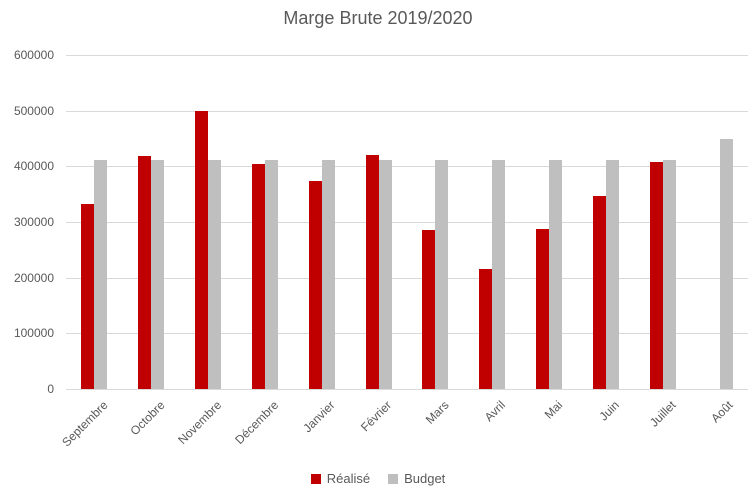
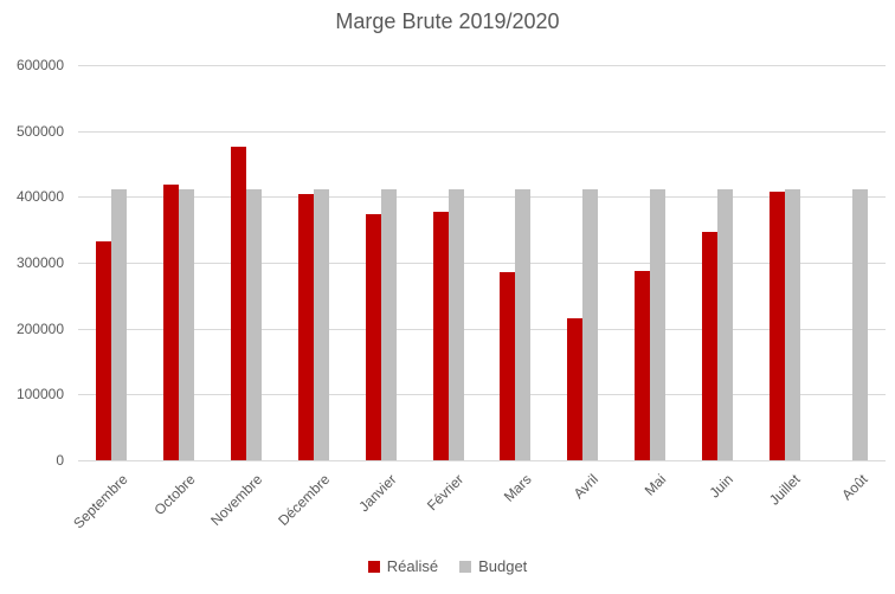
Réalisé/Novembre: 500000 -> 480000
Réalisé/Février: 420000 -> 380000
Budget/Août: 450000 -> 410000
